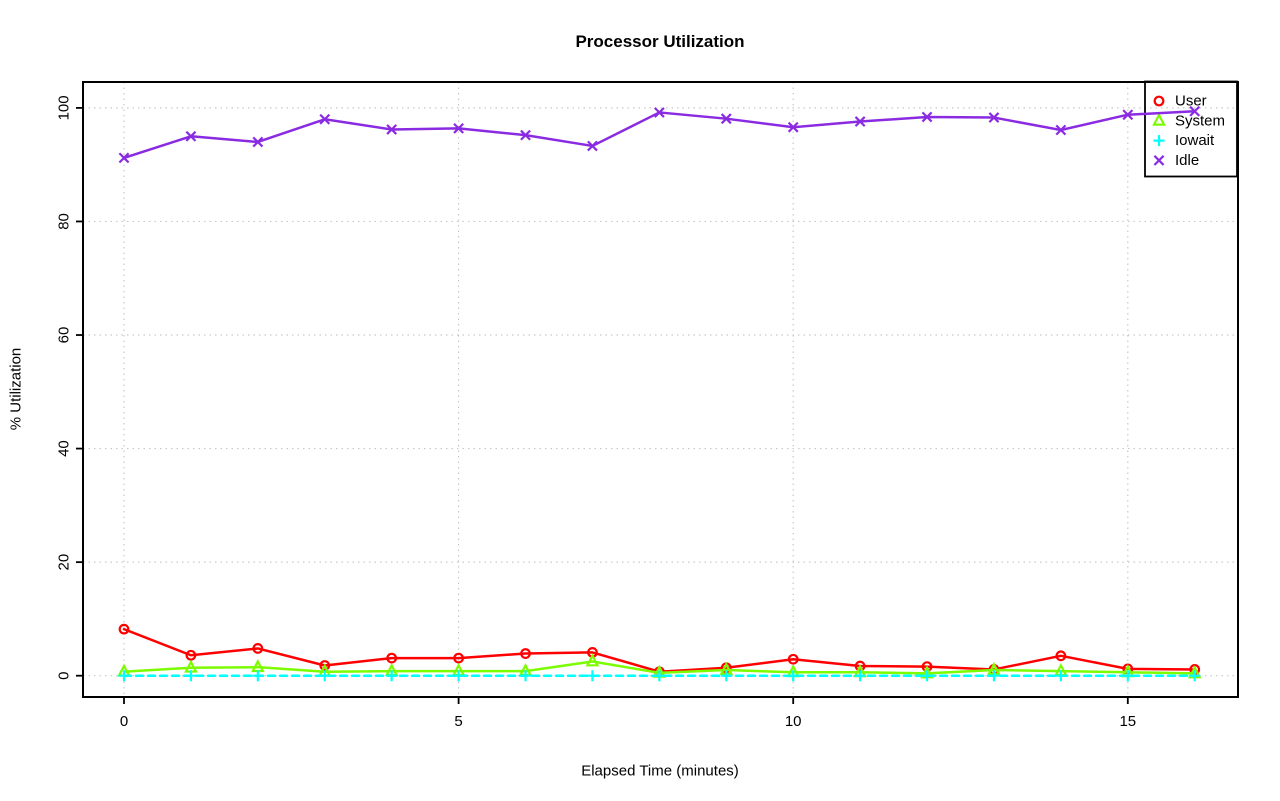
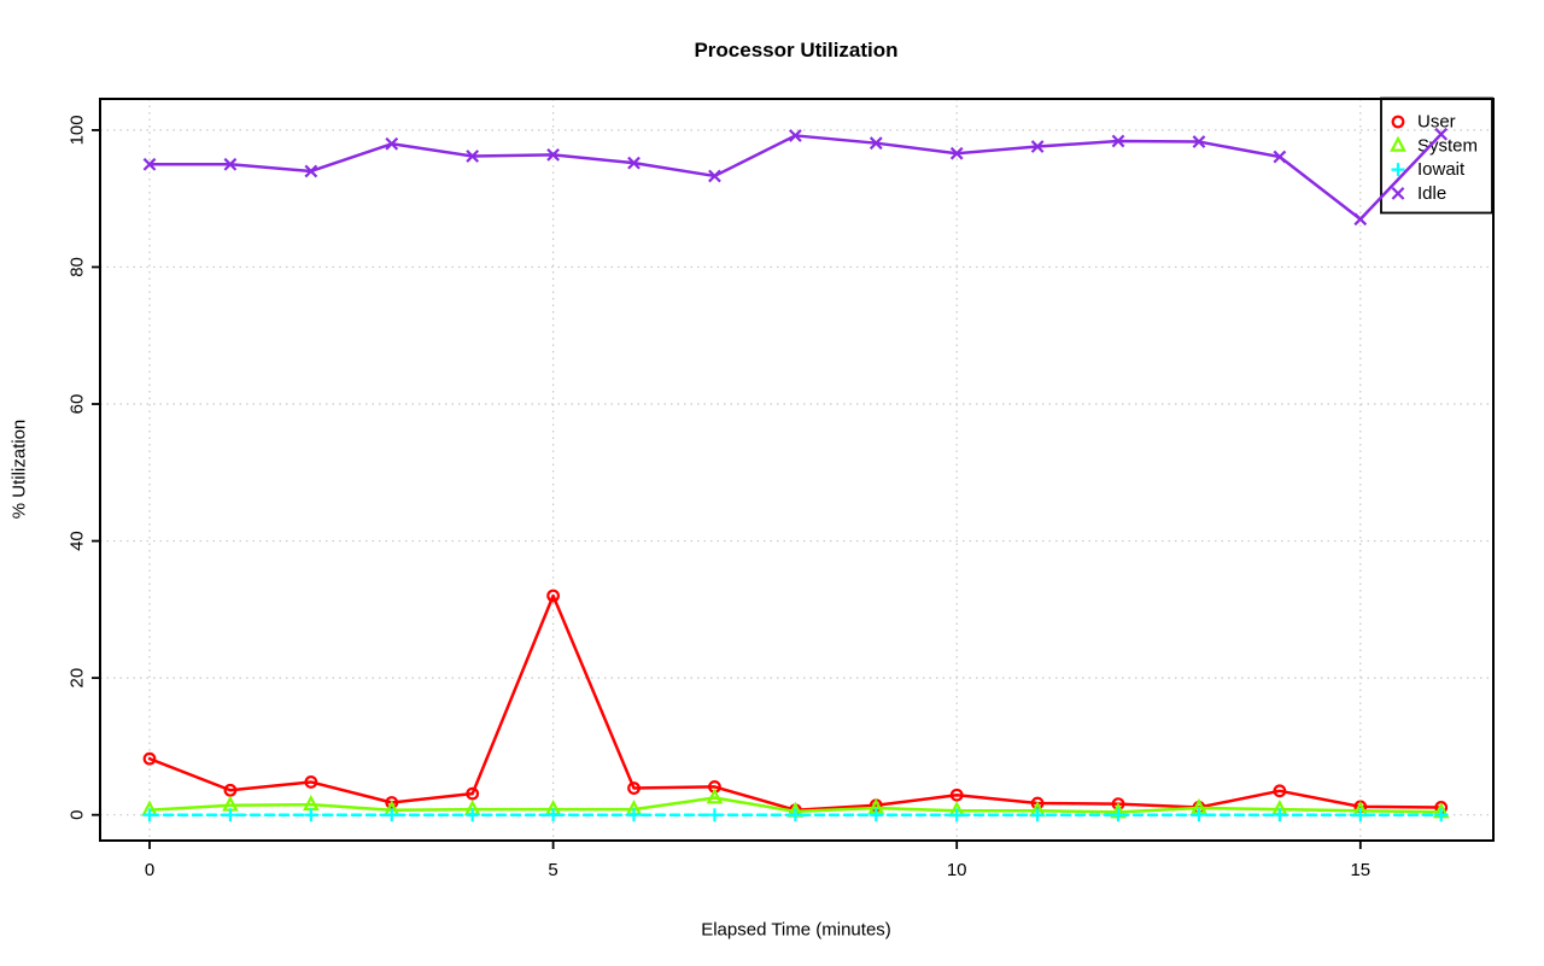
Idle/0: 91 -> 95
User/5: 3 -> 32
Idle/15: 99 -> 87
